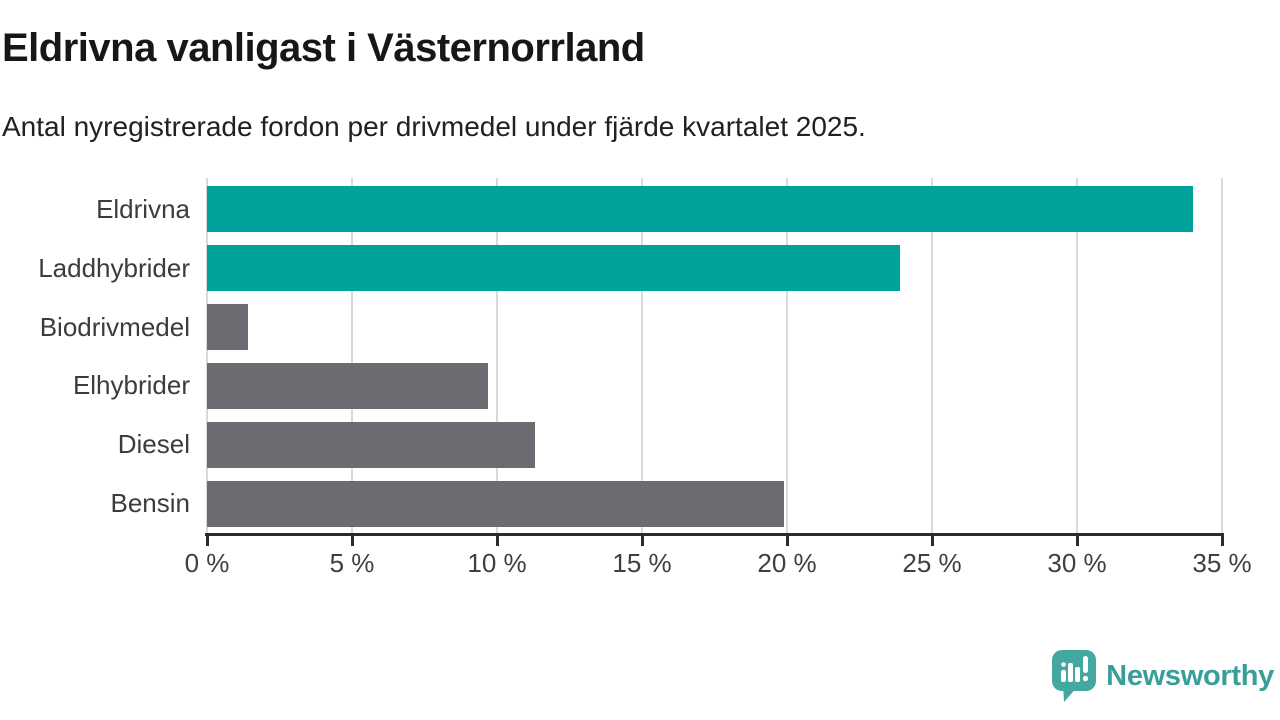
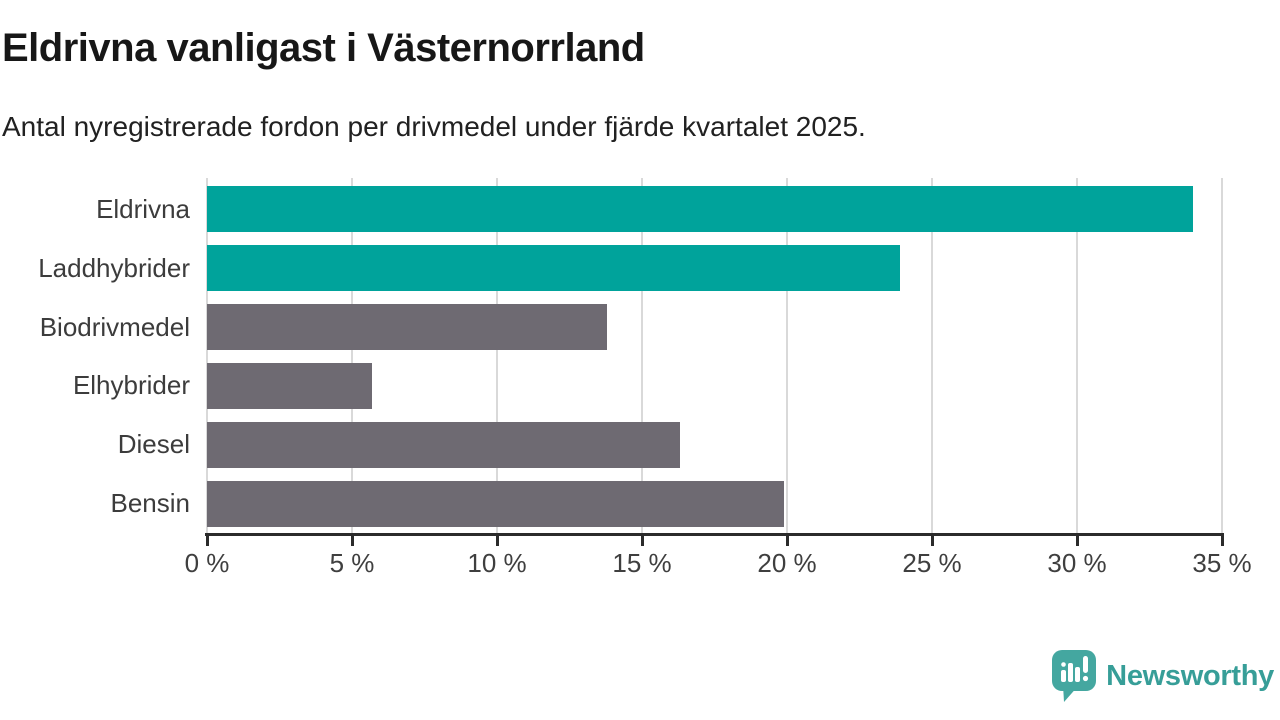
Biodrivmedel: 1.4% -> 13.8%
Elhybrider: 9.7% -> 5.7%
Diesel: 11.3% -> 16.3%
